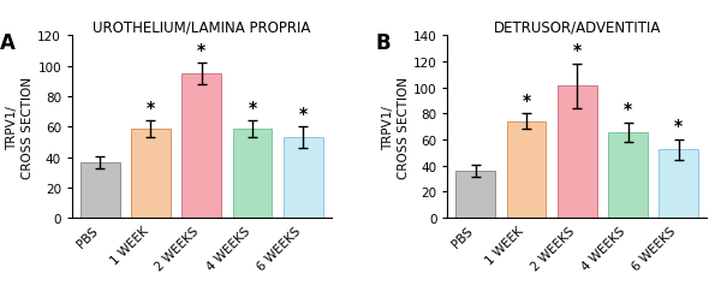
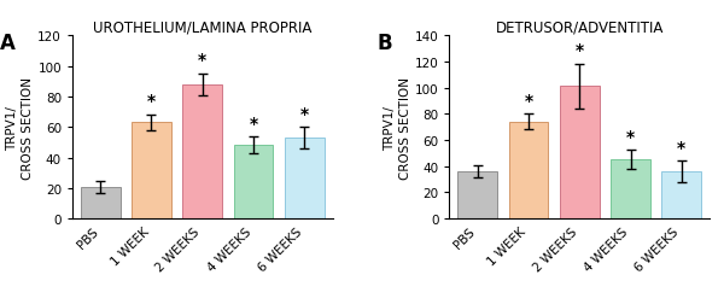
UROTHELIUM/LAMINA PROPRIA/PBS: 36 -> 21
UROTHELIUM/LAMINA PROPRIA/1 WEEK: 58 -> 63
UROTHELIUM/LAMINA PROPRIA/2 WEEKS: 95 -> 88
UROTHELIUM/LAMINA PROPRIA/4 WEEKS: 58 -> 48
DETRUSOR/ADVENTITIA/4 WEEKS: 66 -> 45
DETRUSOR/ADVENTITIA/6 WEEKS: 52 -> 36
